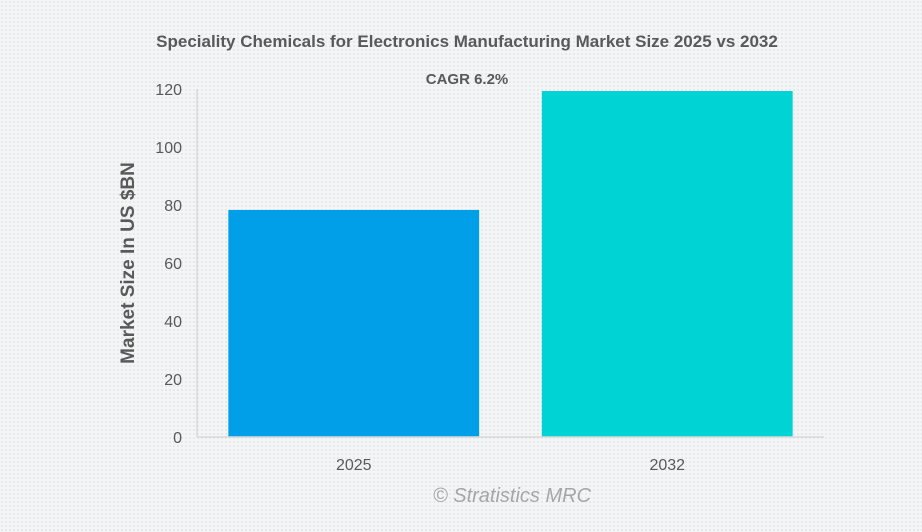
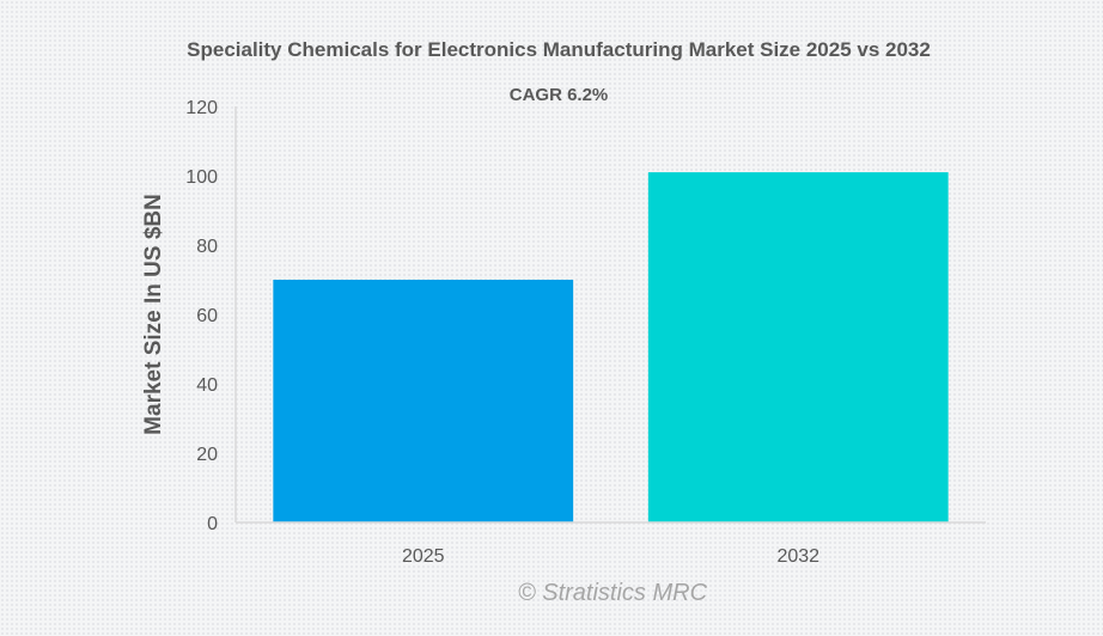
2025: 78 -> 70
2032: 119 -> 101
